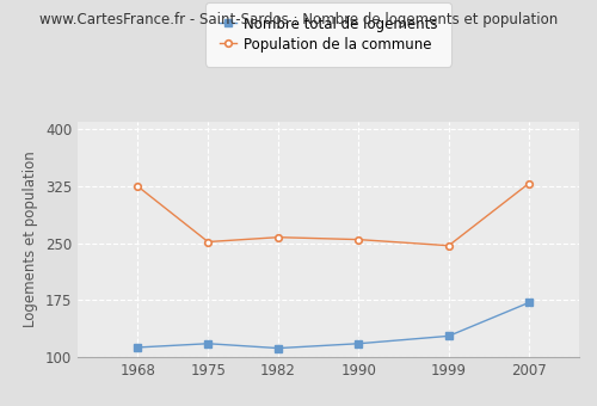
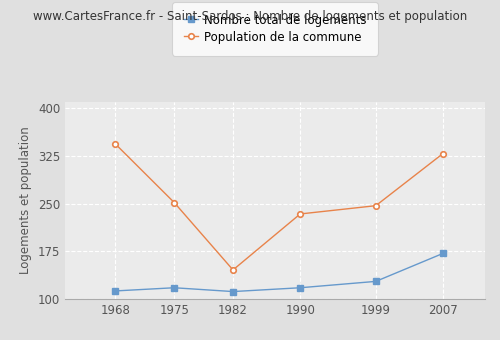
Population de la commune/1968: 325 -> 344
Population de la commune/1982: 258 -> 146
Population de la commune/1990: 255 -> 234
